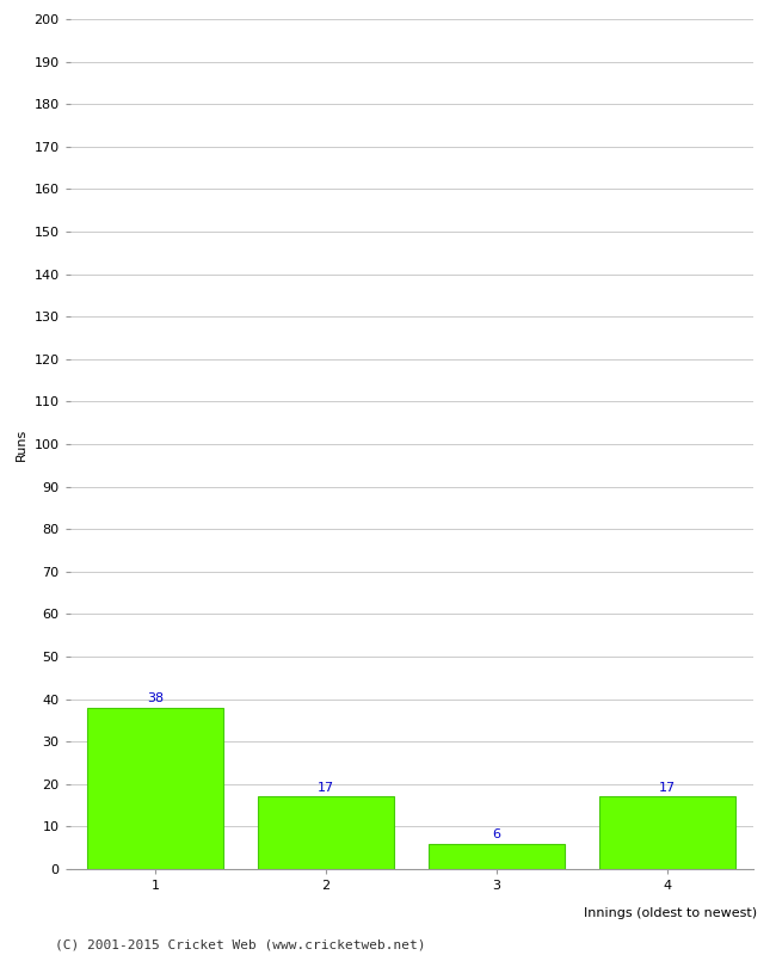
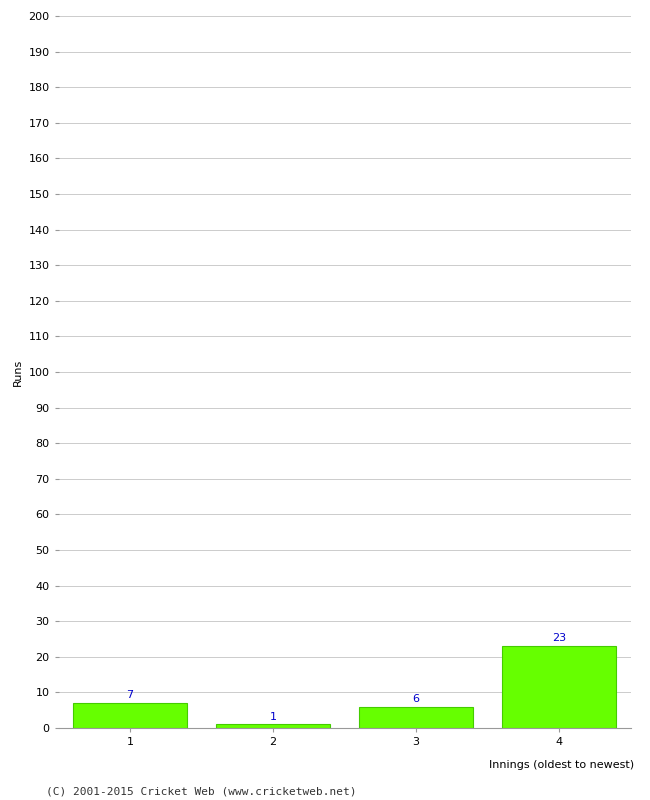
1: 38 -> 7
2: 17 -> 1
4: 17 -> 23
